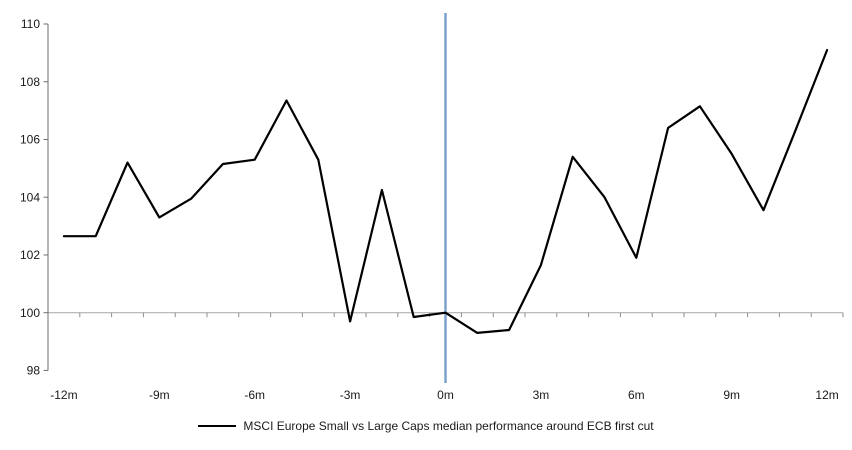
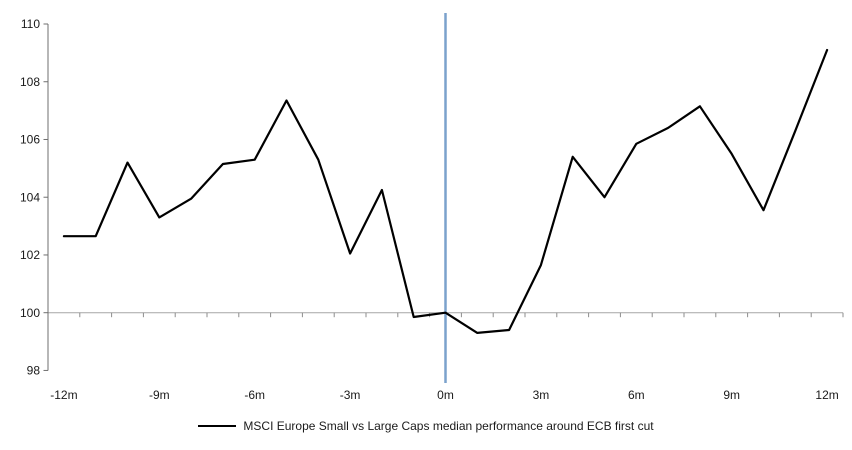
-3m: 99.7 -> 102.0
6m: 101.9 -> 105.8
